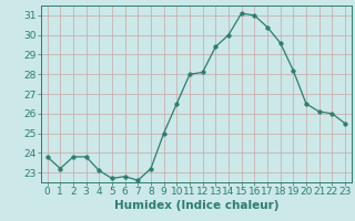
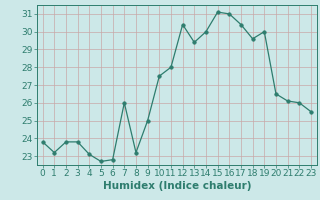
7: 22.6 -> 26.0
10: 26.5 -> 27.5
12: 28.1 -> 30.4
19: 28.2 -> 30.0
